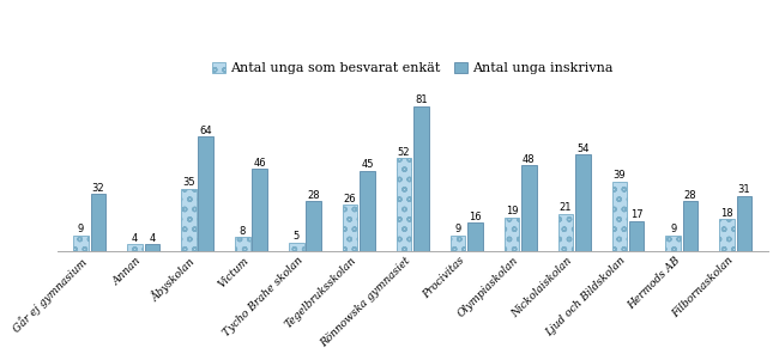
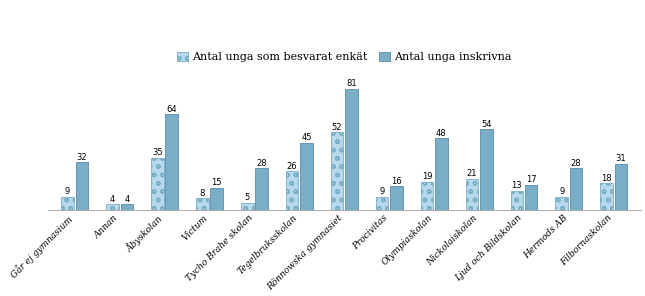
Antal unga inskrivna/Victum: 46 -> 15
Antal unga som besvarat enkät/Ljud och Bildskolan: 39 -> 13
